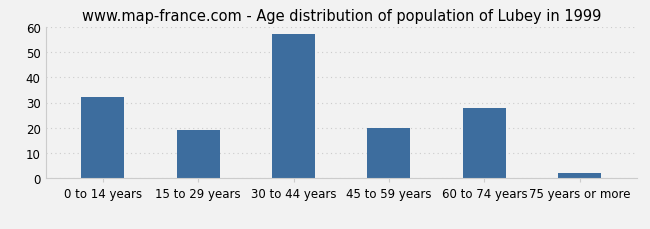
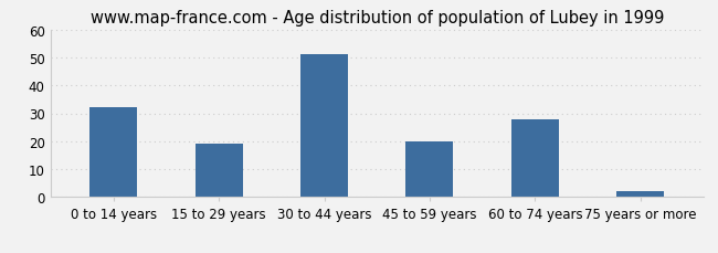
30 to 44 years: 57 -> 51
